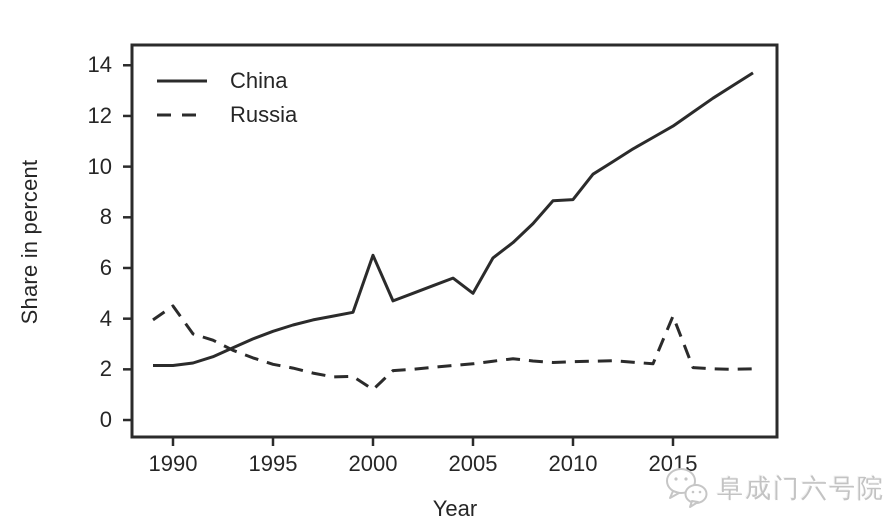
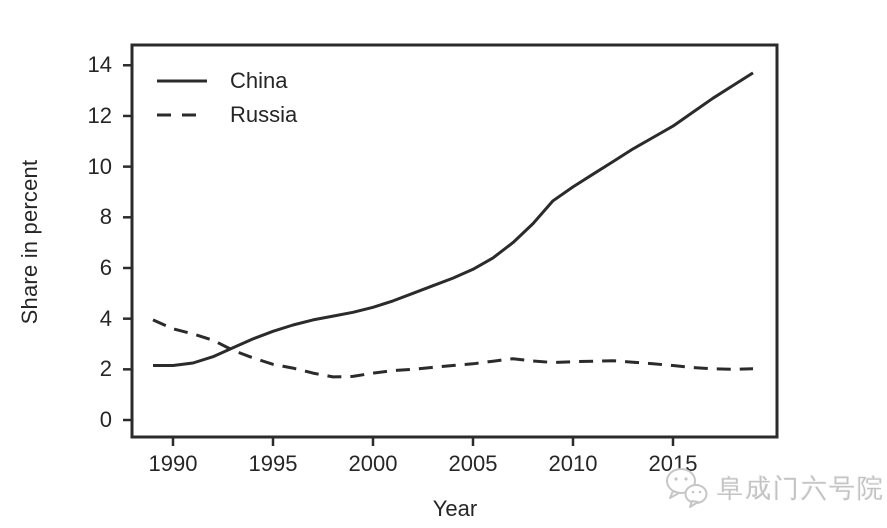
Russia/1990: 4.5 -> 3.6
China/2000: 6.5 -> 4.5
Russia/2000: 1.2 -> 1.9
China/2005: 5.0 -> 6.0
China/2010: 8.7 -> 9.2
Russia/2015: 4.1 -> 2.1
